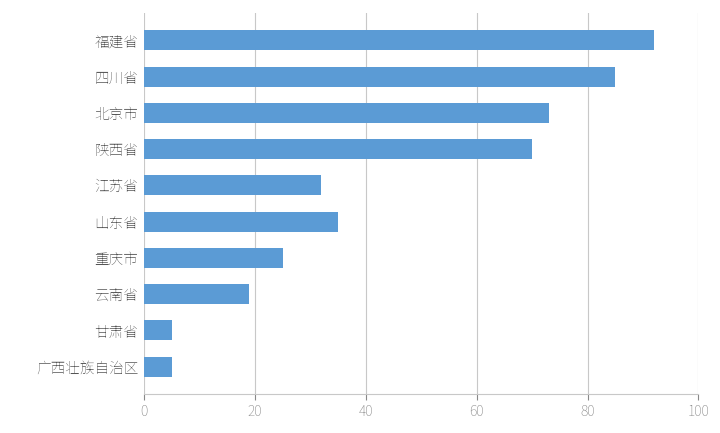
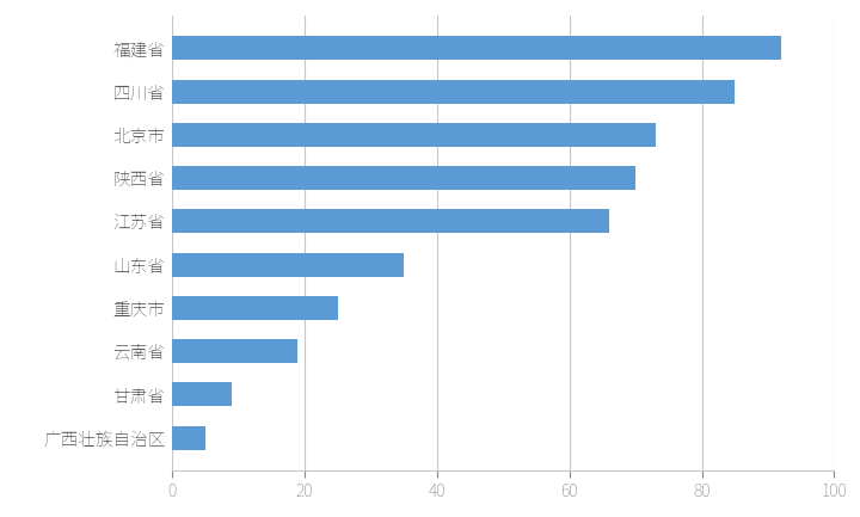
江苏省: 32 -> 66
甘肃省: 5 -> 9
